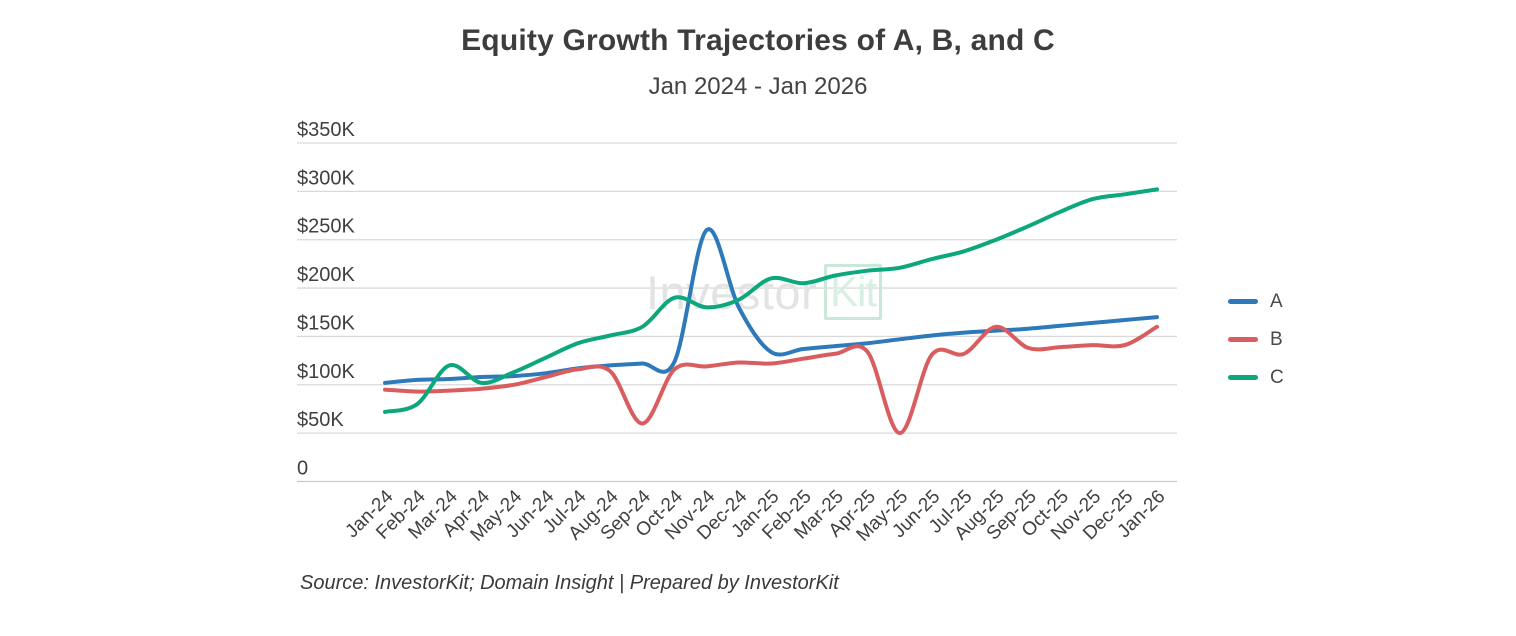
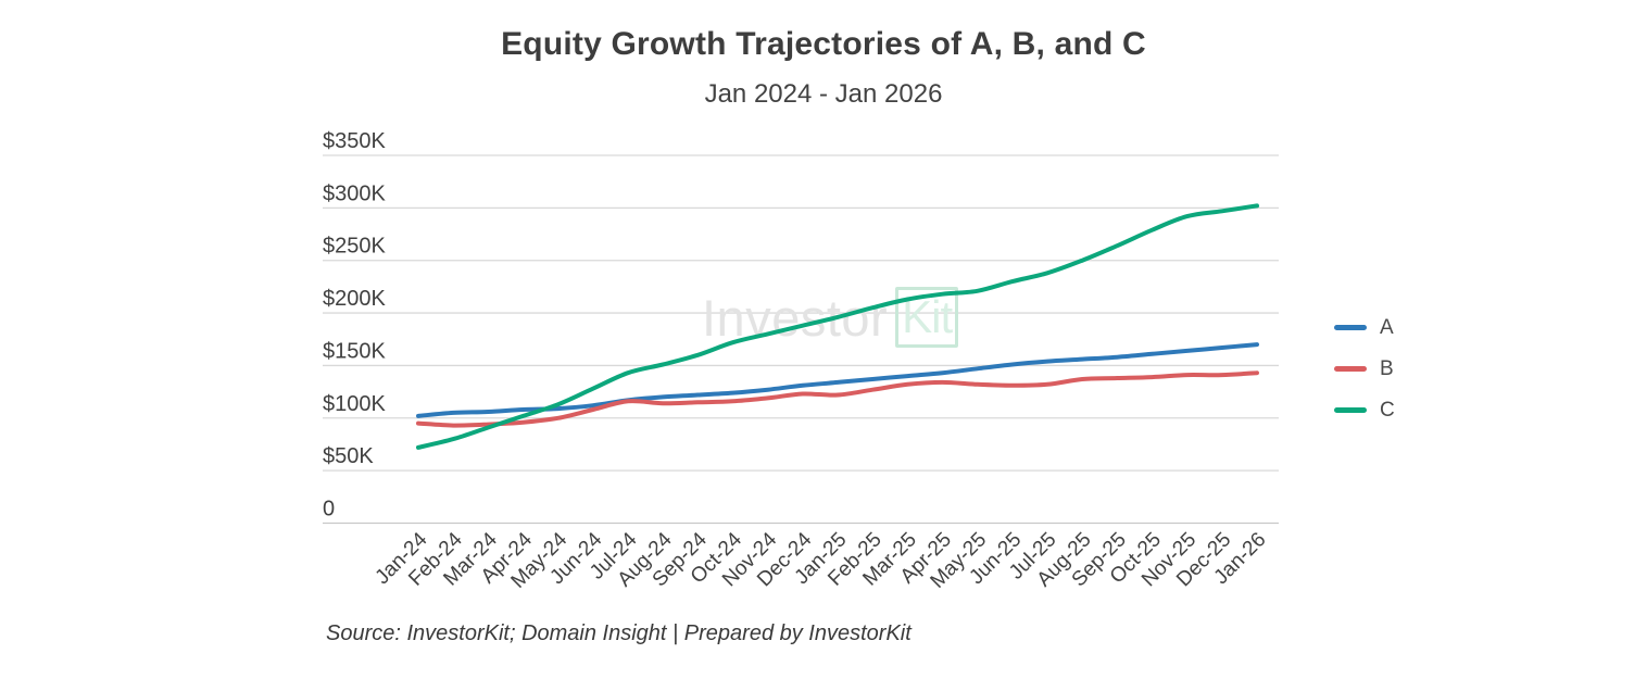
C/Mar-24: $120K -> $90K
B/Sep-24: $60K -> $120K
C/Oct-24: $190K -> $170K
A/Nov-24: $260K -> $130K
A/Dec-24: $180K -> $130K
C/Jan-25: $210K -> $200K
B/May-25: $50K -> $130K
B/Aug-25: $160K -> $140K
B/Jan-26: $160K -> $140K
